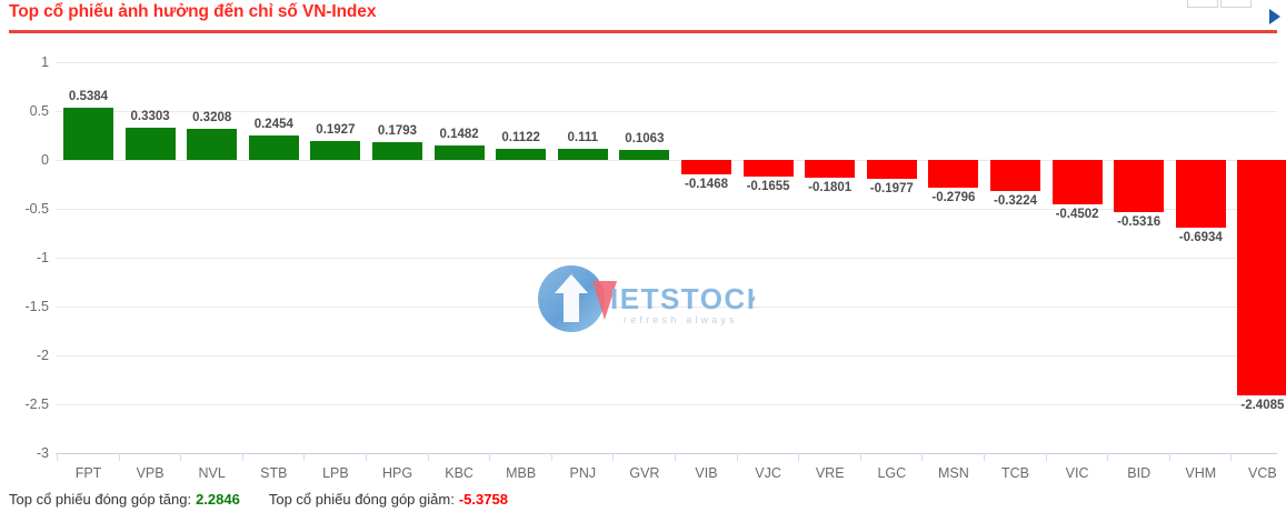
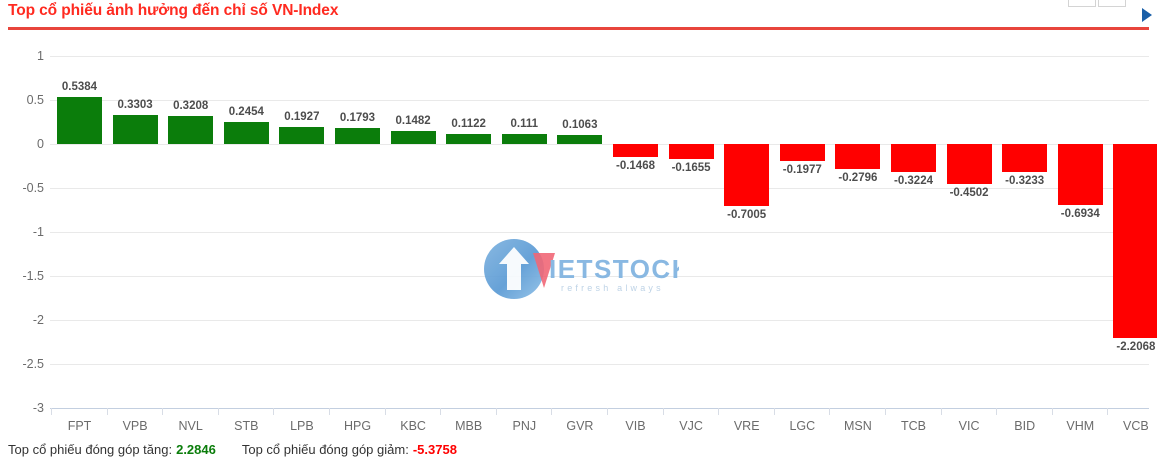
VRE: -0.1801 -> -0.7005
BID: -0.5316 -> -0.3233
VCB: -2.4085 -> -2.2068
